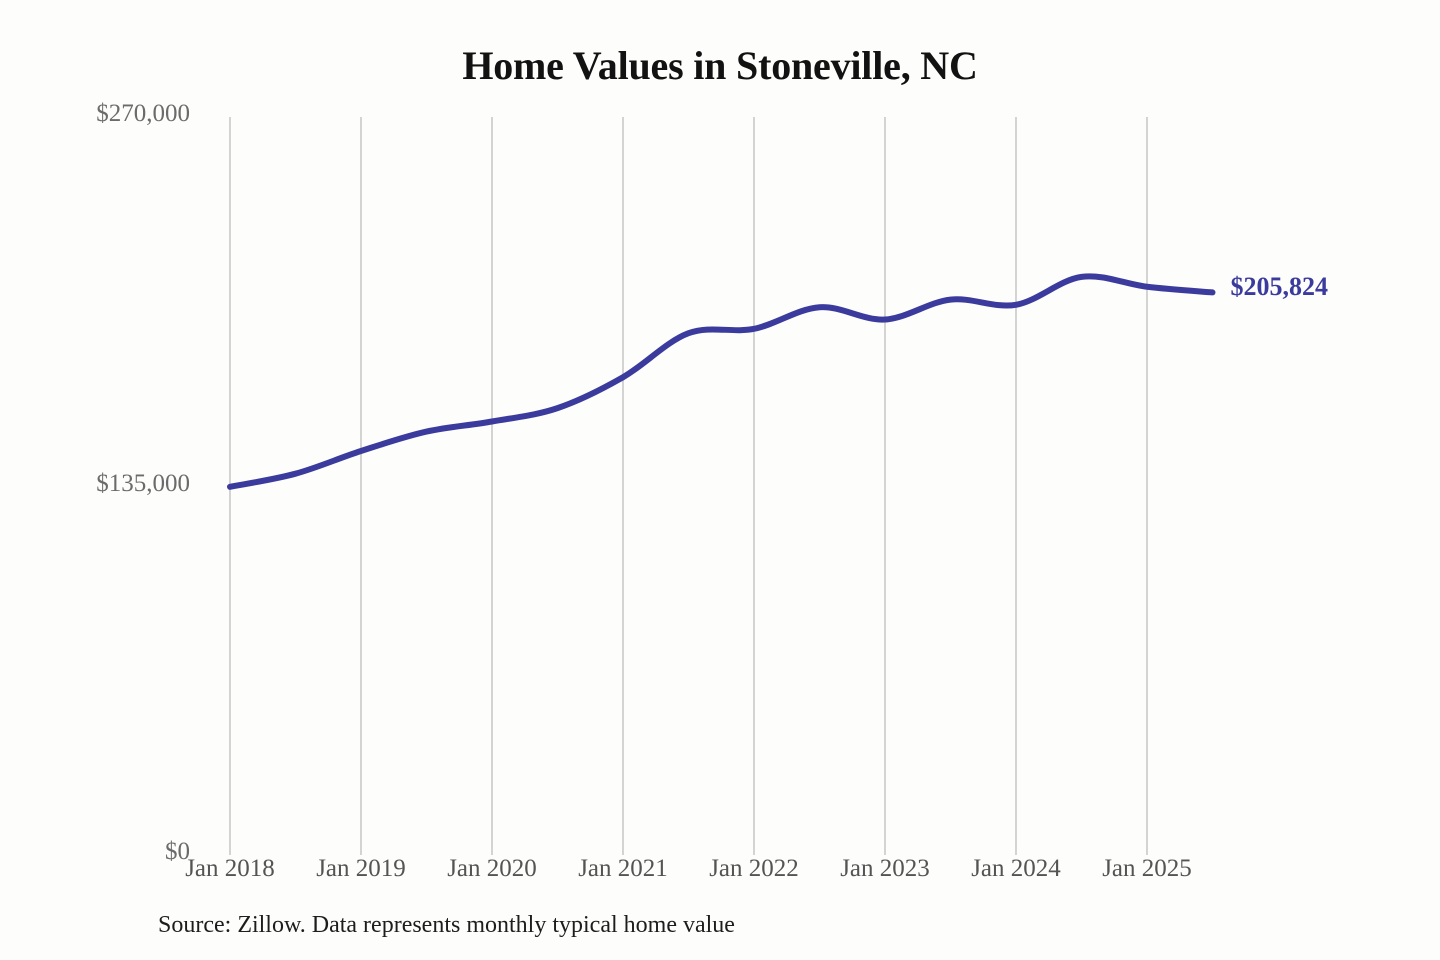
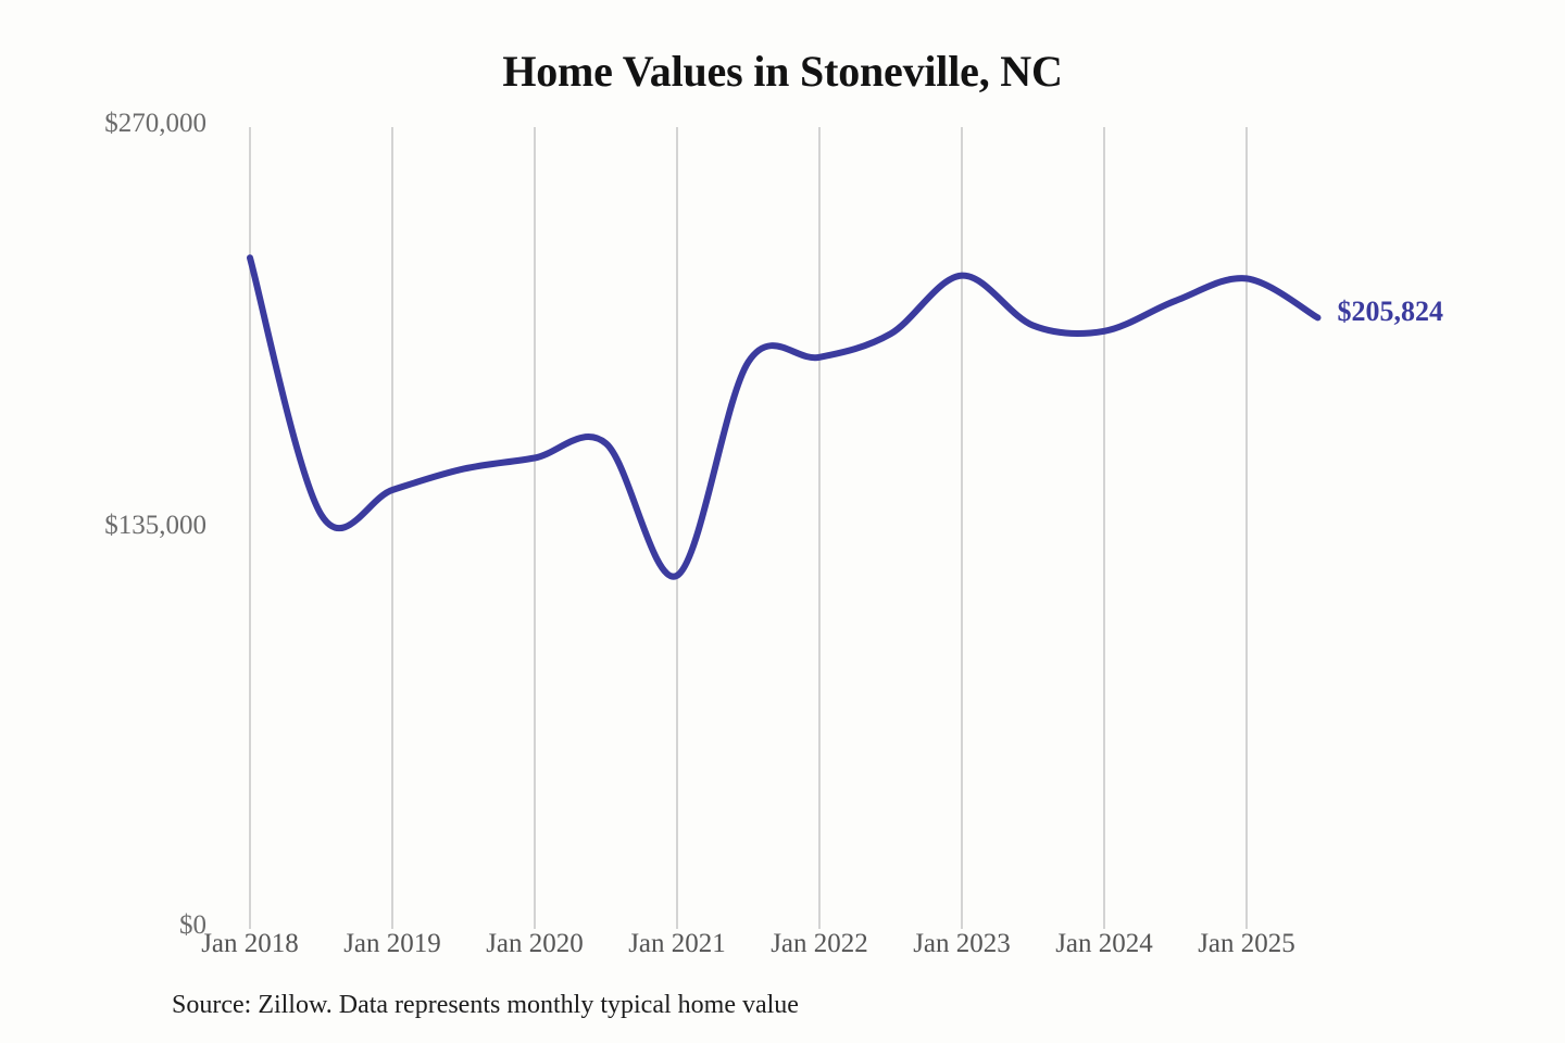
Jan 2018: $135000 -> $226000
Jan 2021: $175000 -> $119000
Jan 2023: $196000 -> $220000
Jan 2025: $208000 -> $219000
